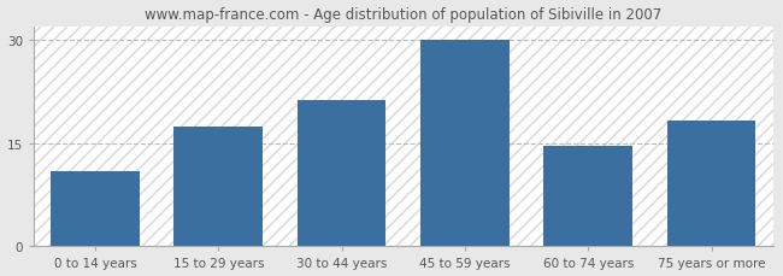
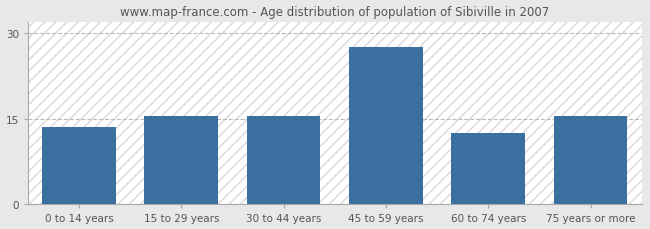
0 to 14 years: 11.0 -> 13.5
15 to 29 years: 17.4 -> 15.5
30 to 44 years: 21.2 -> 15.5
45 to 59 years: 30.0 -> 27.5
60 to 74 years: 14.6 -> 12.5
75 years or more: 18.2 -> 15.5
